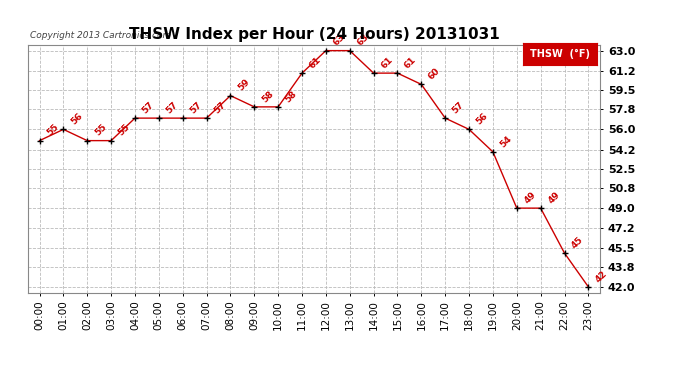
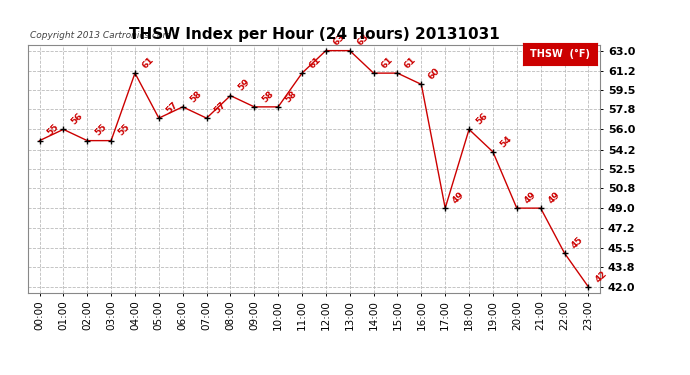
04:00: 57 -> 61
06:00: 57 -> 58
17:00: 57 -> 49
